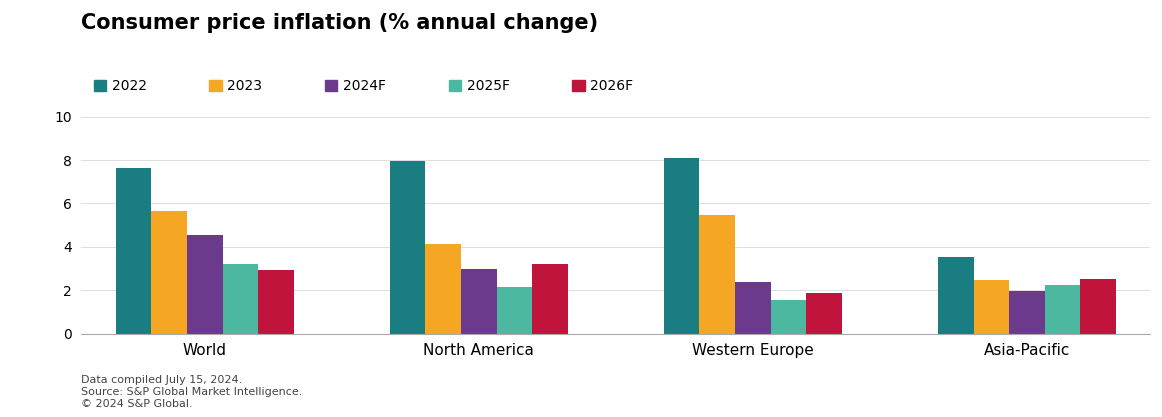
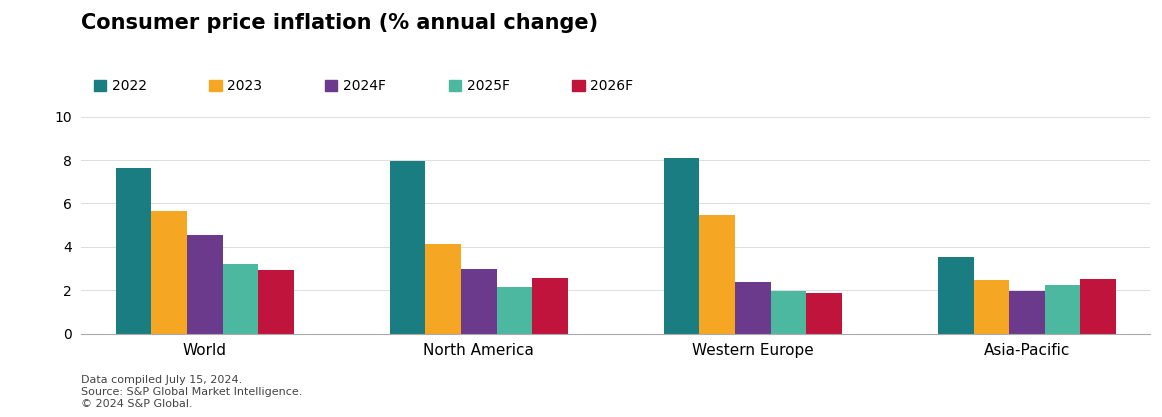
2026F/North America: 3.20 -> 2.55
2025F/Western Europe: 1.55 -> 1.95
